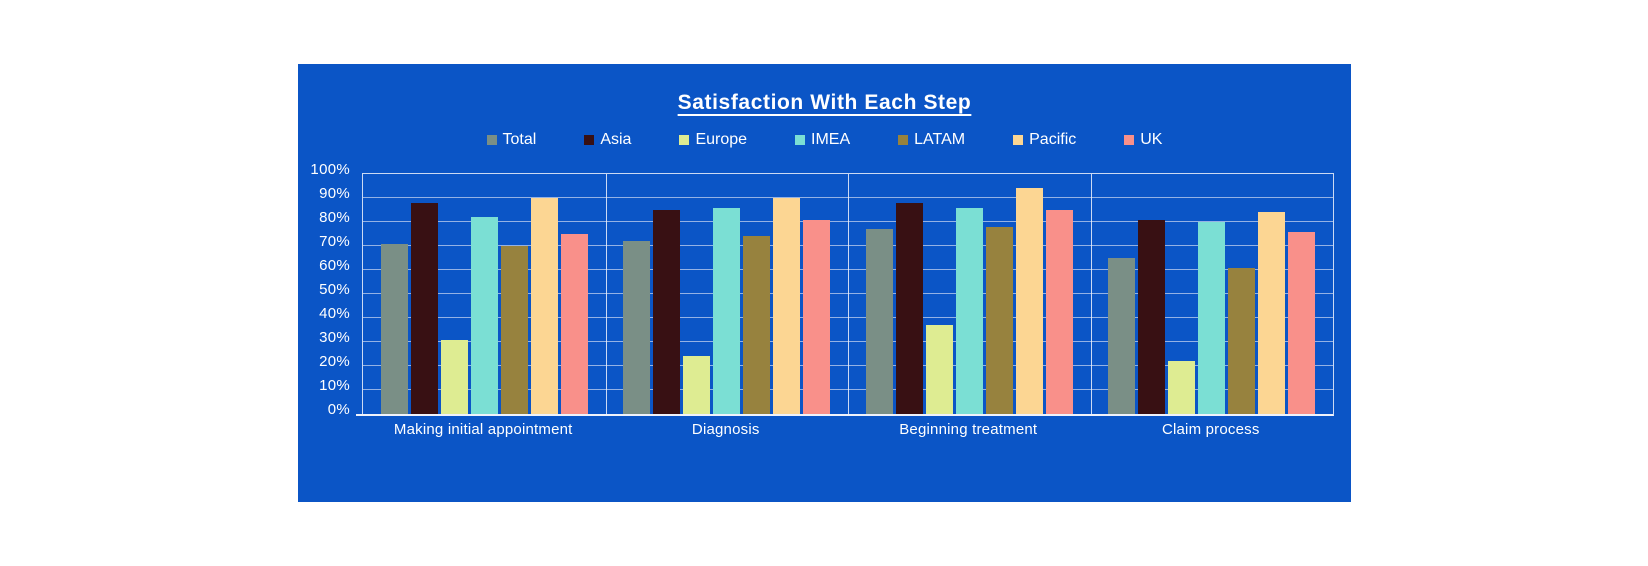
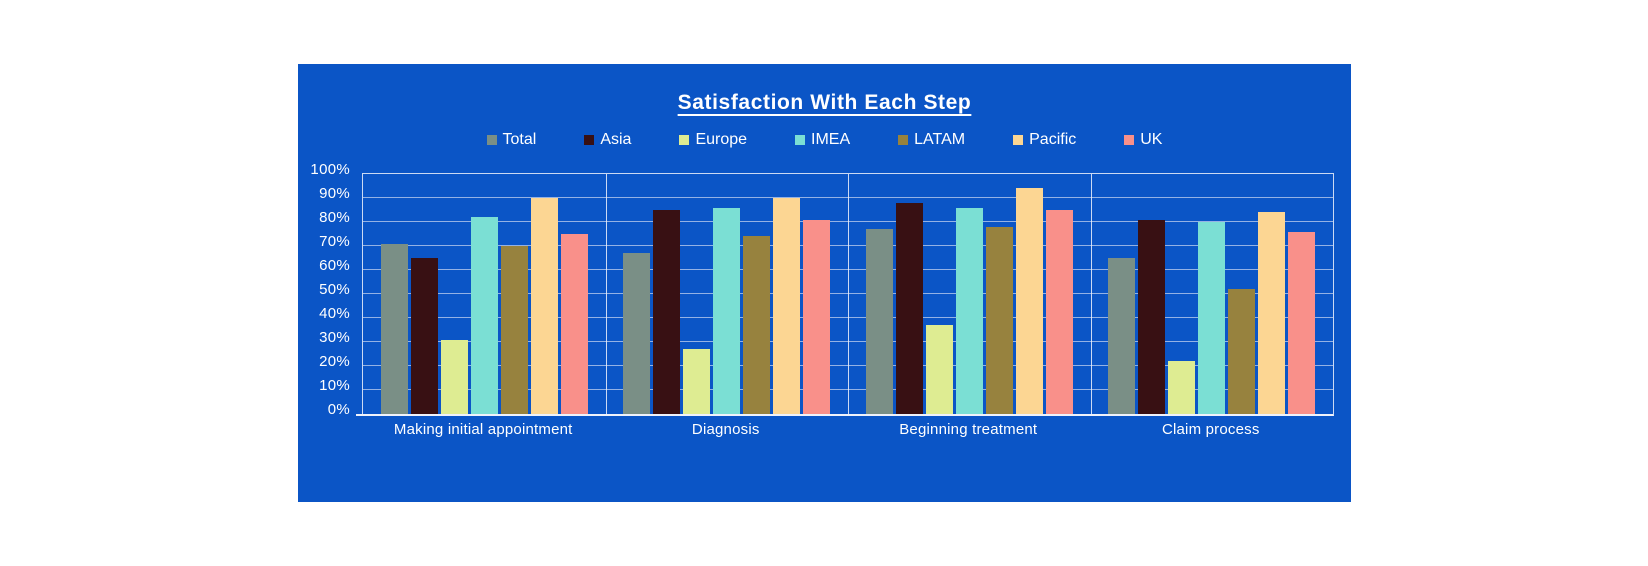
Asia/Making initial appointment: 88% -> 65%
Total/Diagnosis: 72% -> 67%
Europe/Diagnosis: 24% -> 27%
LATAM/Claim process: 61% -> 52%
